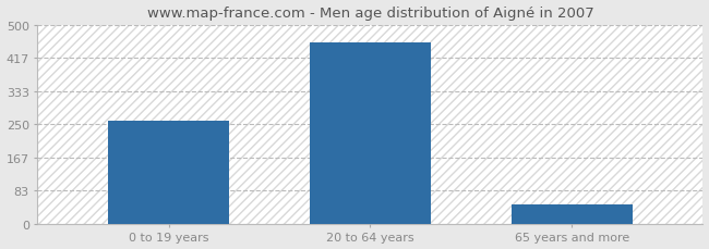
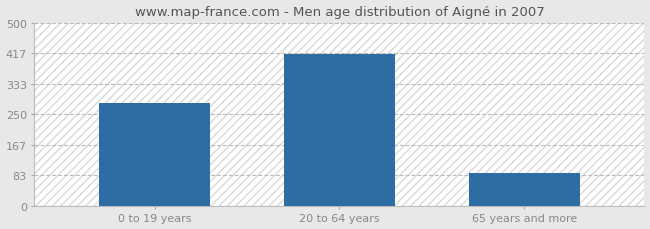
0 to 19 years: 258 -> 280
20 to 64 years: 456 -> 415
65 years and more: 50 -> 90
